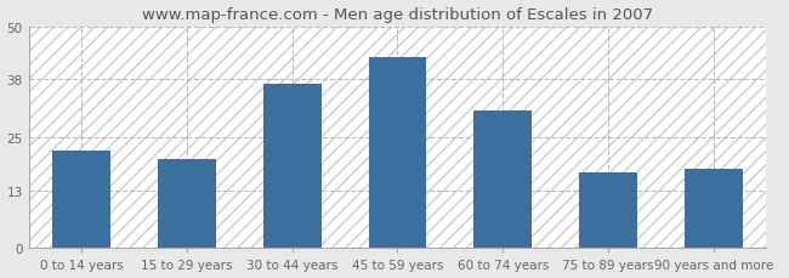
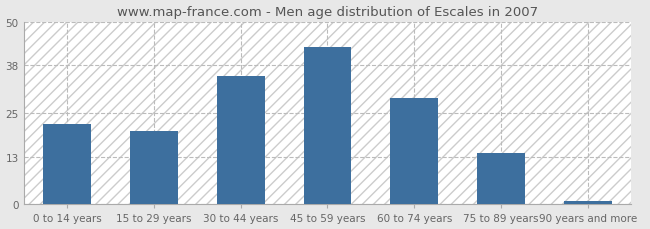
30 to 44 years: 37 -> 35
60 to 74 years: 31 -> 29
75 to 89 years: 17 -> 14
90 years and more: 18 -> 1
